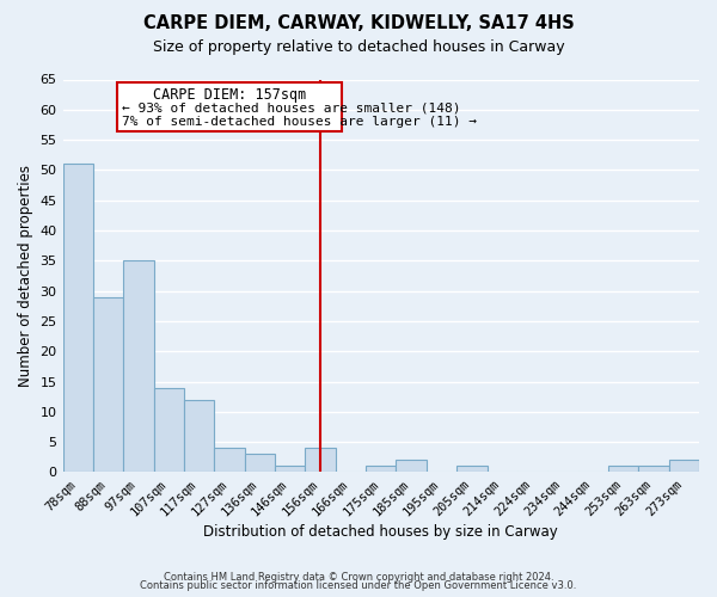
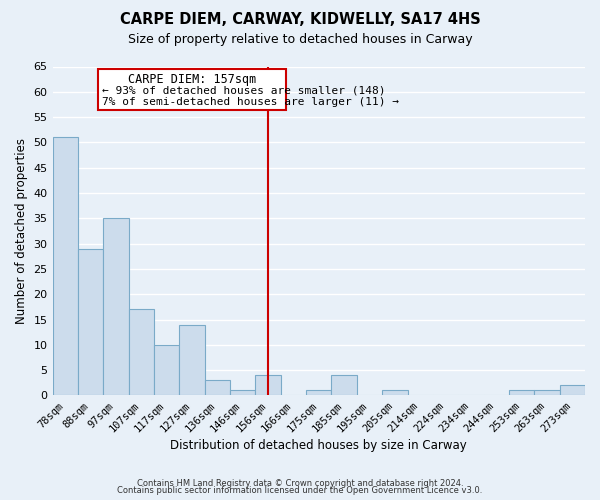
107sqm: 14 -> 17
117sqm: 12 -> 10
127sqm: 4 -> 14
185sqm: 2 -> 4
